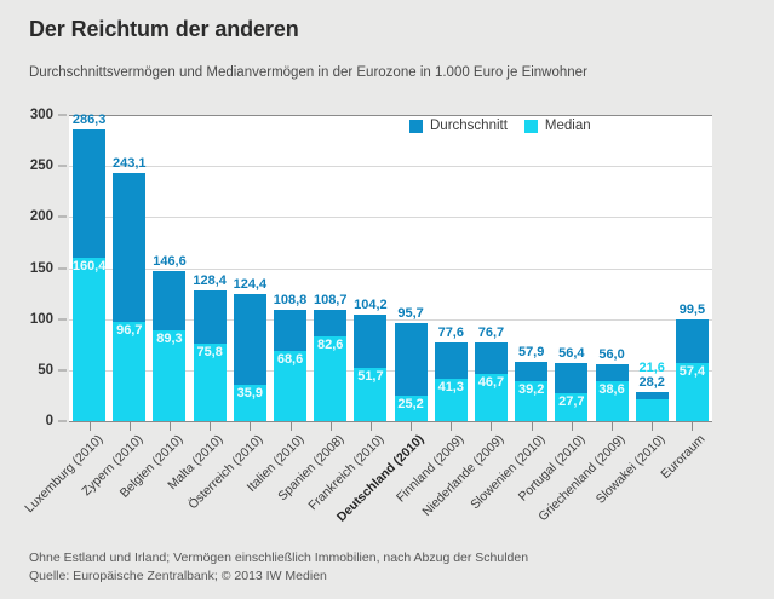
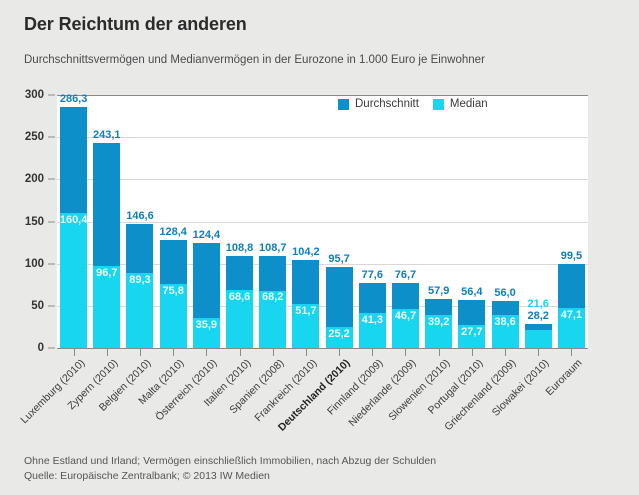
Median/Spanien (2008): 82,6 -> 68,2
Median/Euroraum: 57,4 -> 47,1
